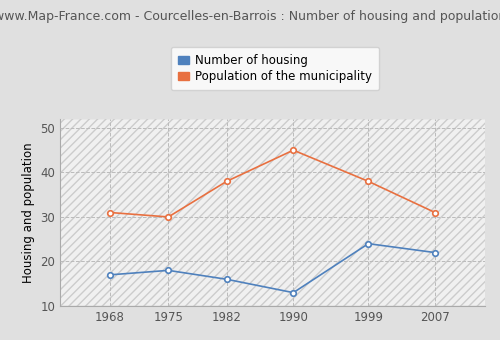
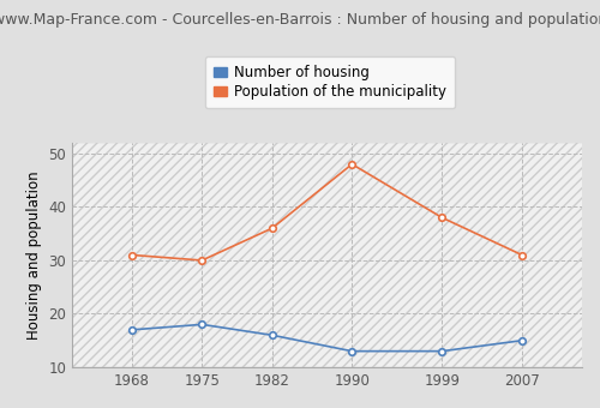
Population of the municipality/1982: 38 -> 36
Population of the municipality/1990: 45 -> 48
Number of housing/1999: 24 -> 13
Number of housing/2007: 22 -> 15
